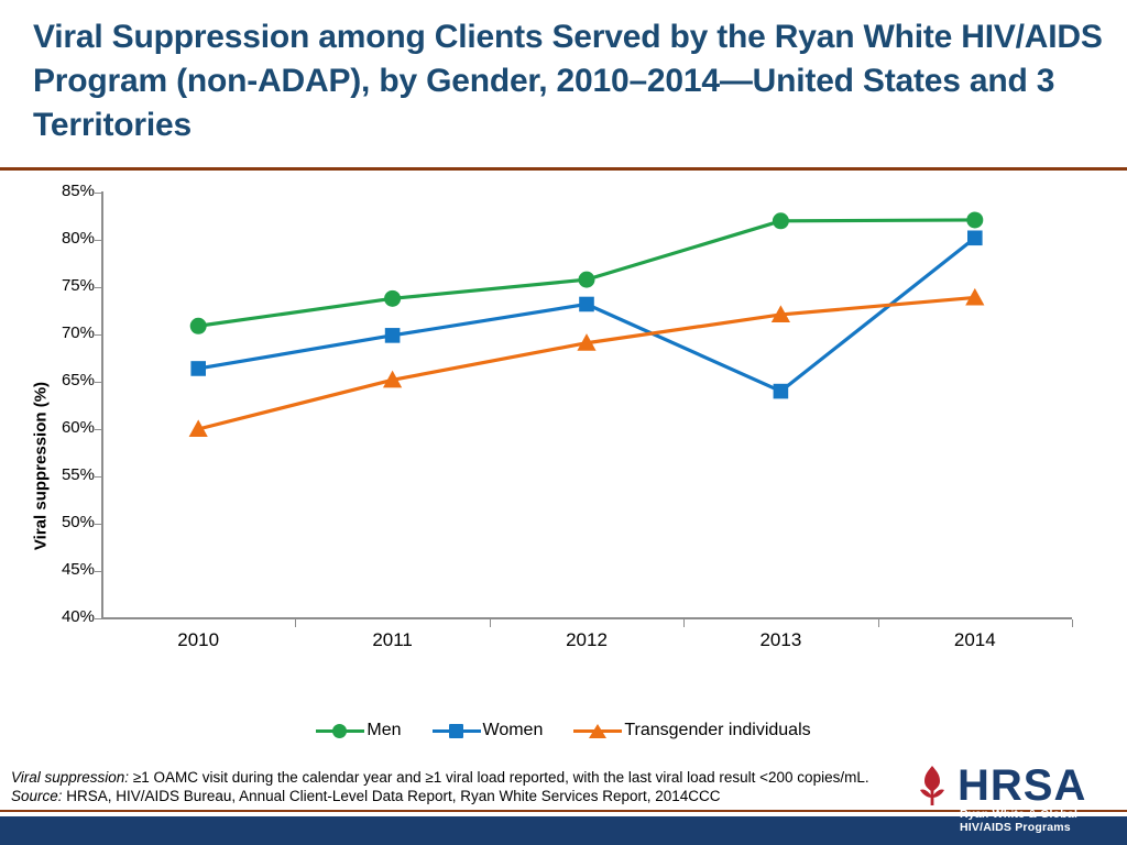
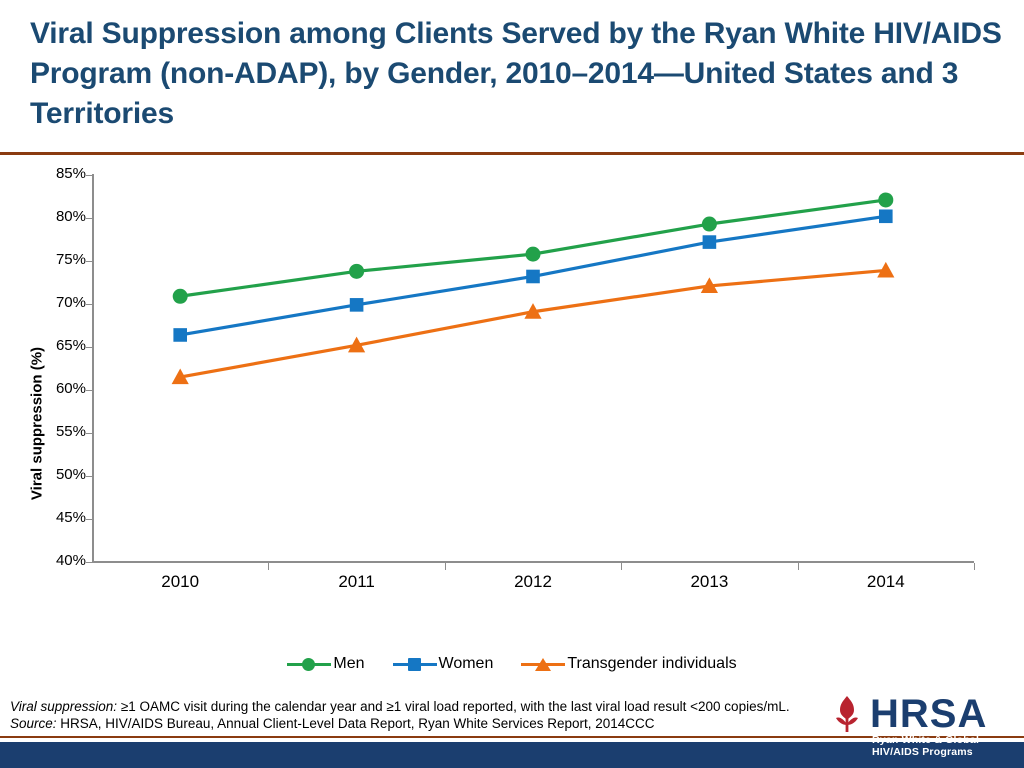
Transgender individuals/2010: 60% -> 62%
Men/2013: 82% -> 79%
Women/2013: 64% -> 77%
